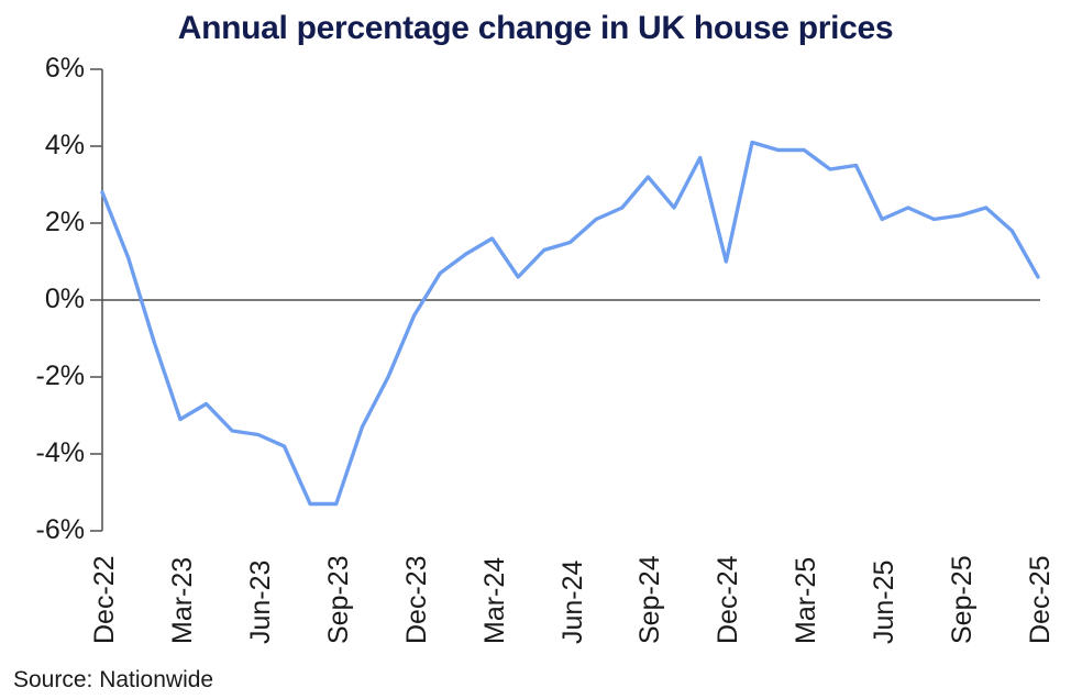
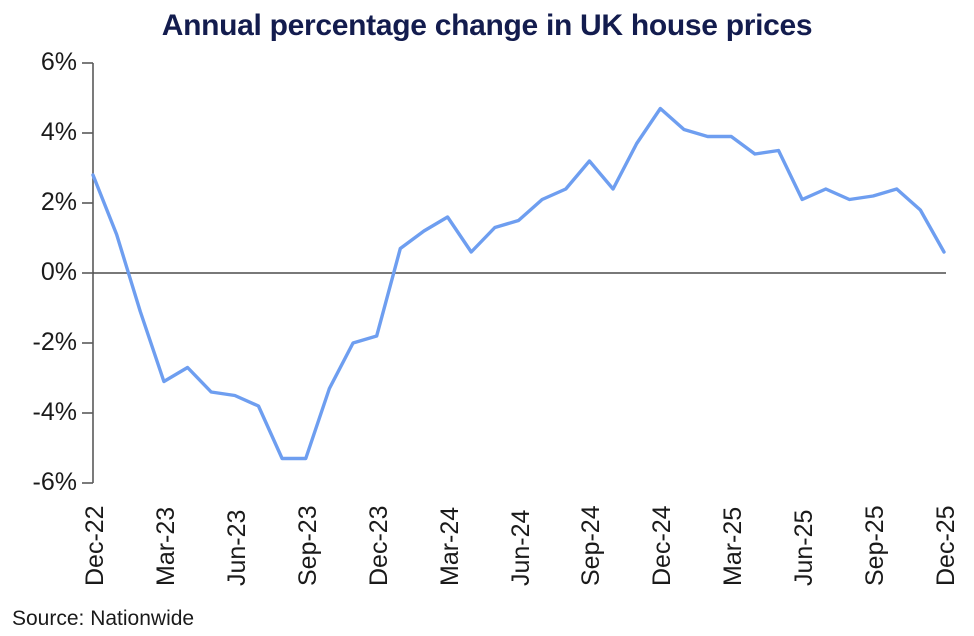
Dec-23: -0.4% -> -1.8%
Dec-24: 1.0% -> 4.7%
